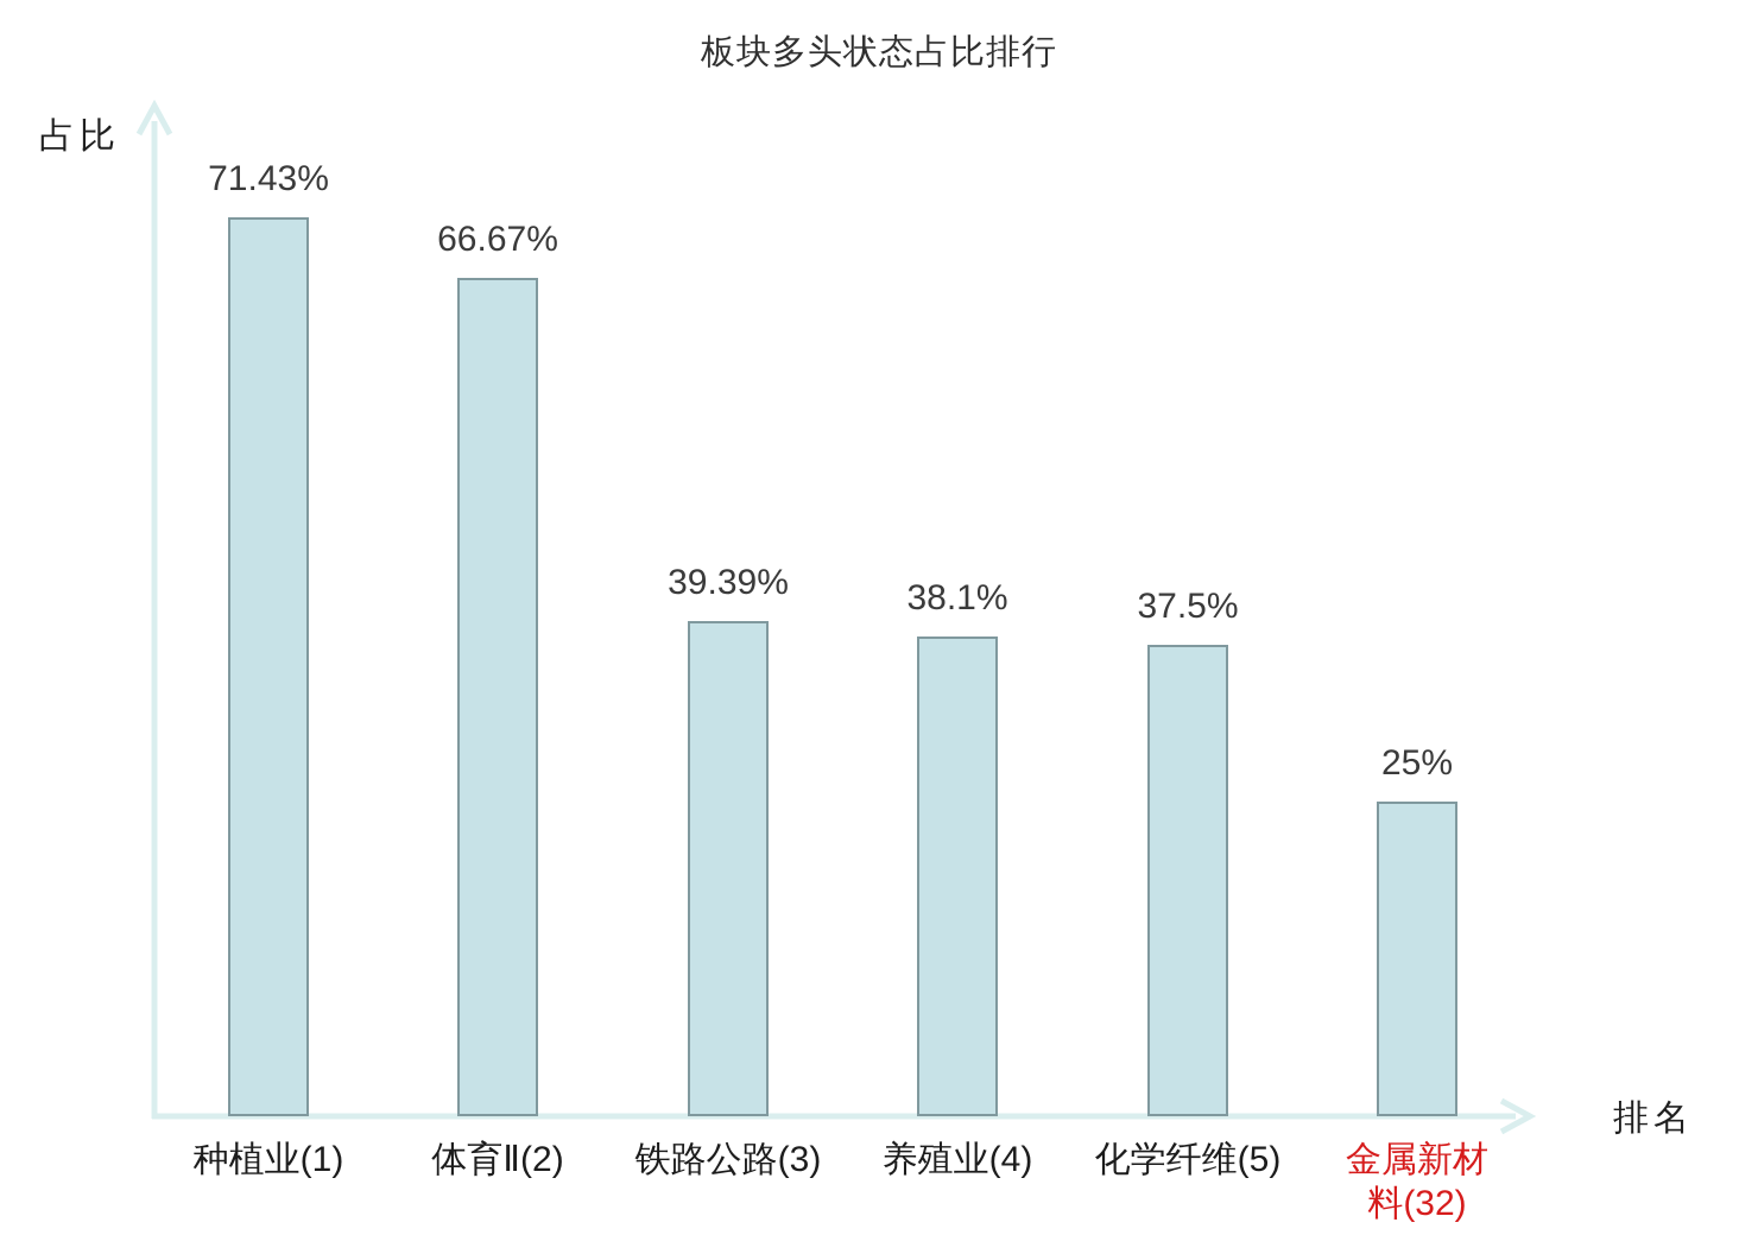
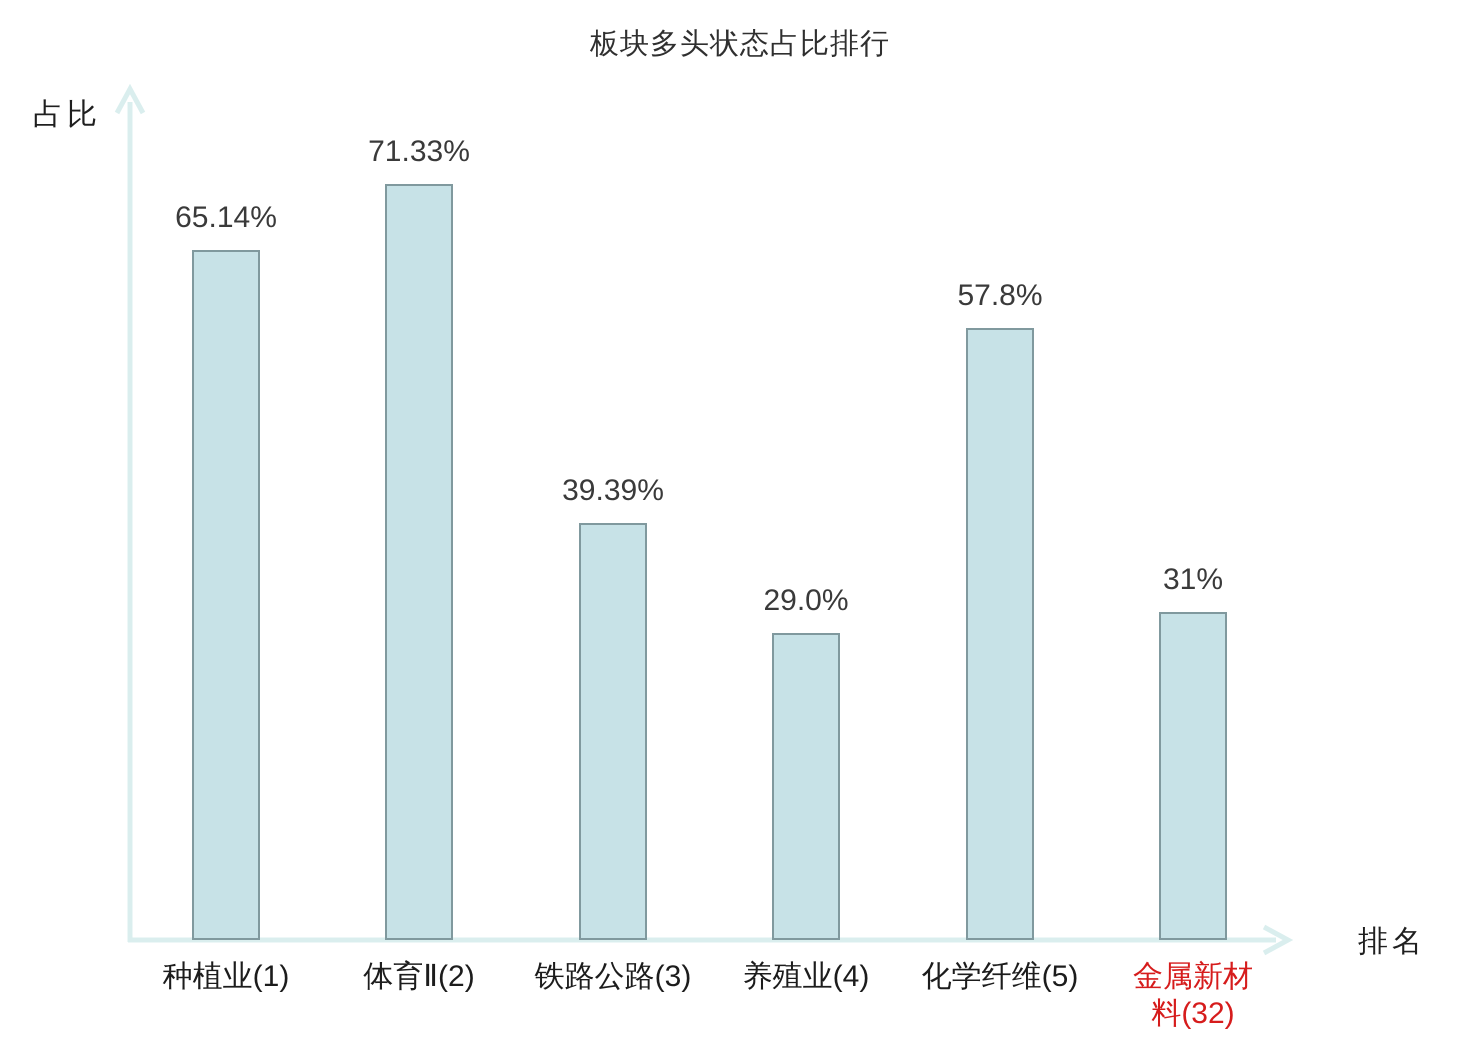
种植业(1): 71.43% -> 65.14%
体育Ⅱ(2): 66.67% -> 71.33%
养殖业(4): 38.1% -> 29.0%
化学纤维(5): 37.5% -> 57.8%
金属新材料(32): 25% -> 31%
